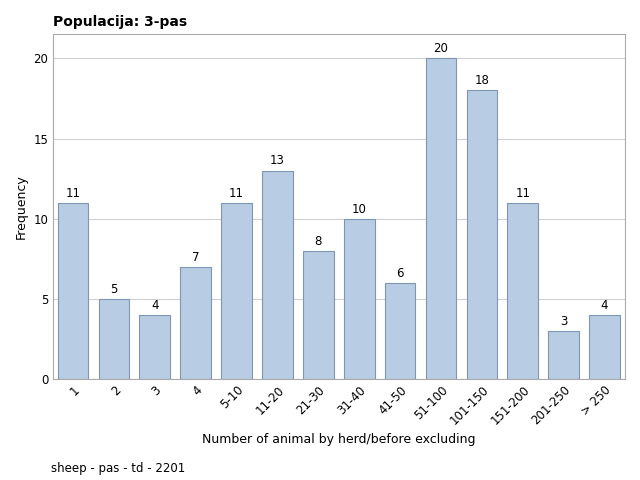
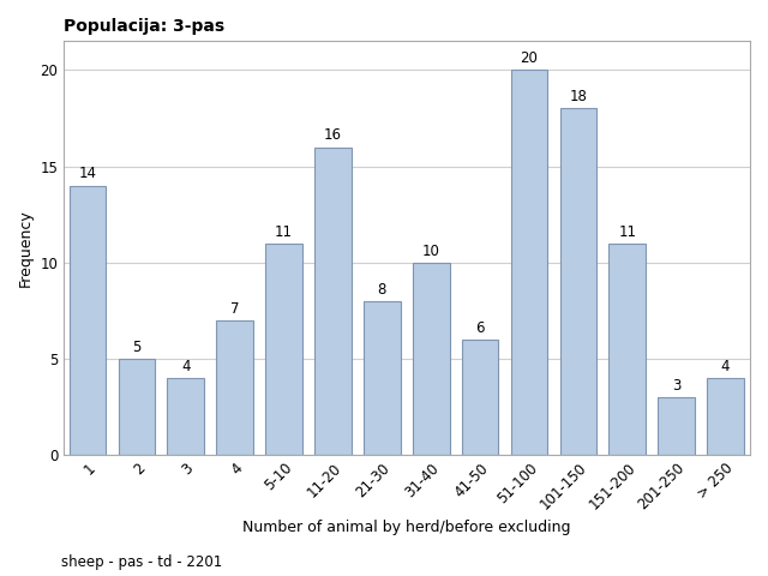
1: 11 -> 14
11-20: 13 -> 16
